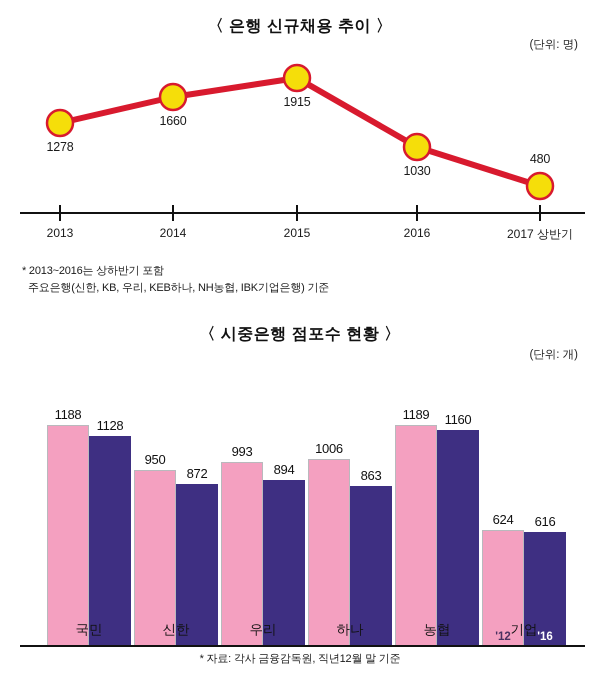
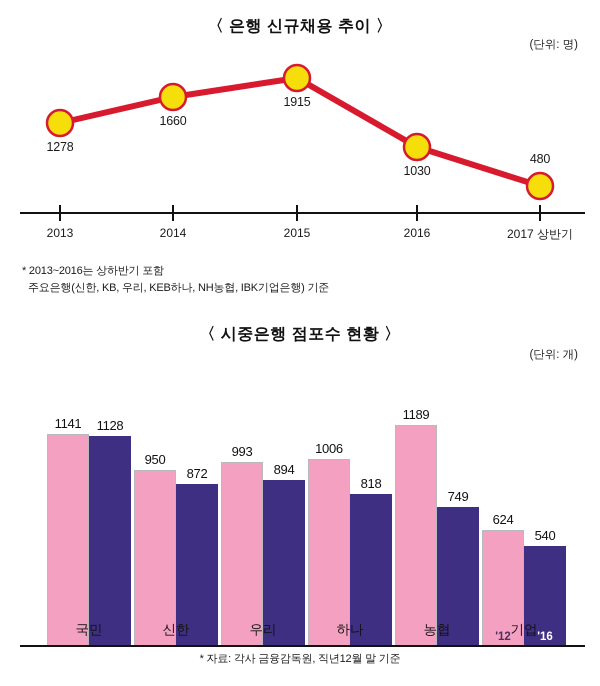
〈 시중은행 점포수 현황 〉/'12/국민: 1188 -> 1141
〈 시중은행 점포수 현황 〉/'16/하나: 863 -> 818
〈 시중은행 점포수 현황 〉/'16/농협: 1160 -> 749
〈 시중은행 점포수 현황 〉/'16/기업: 616 -> 540
